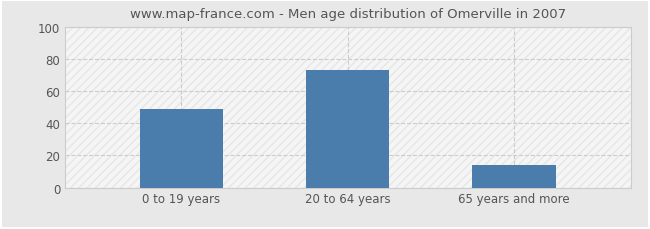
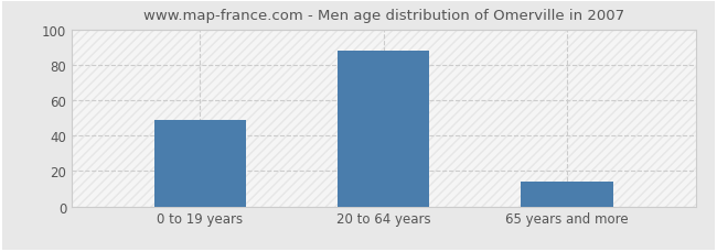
20 to 64 years: 73 -> 88
